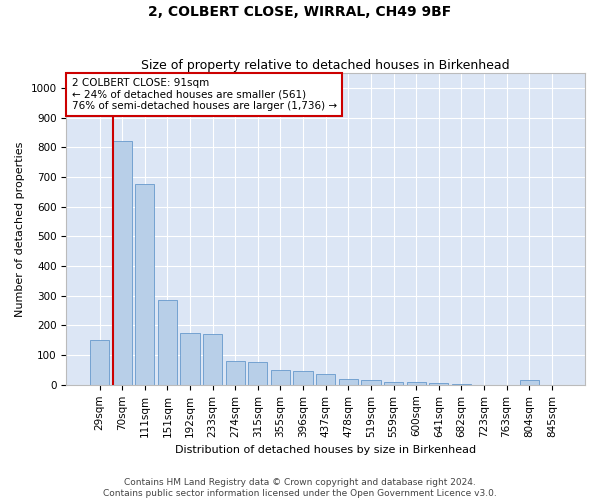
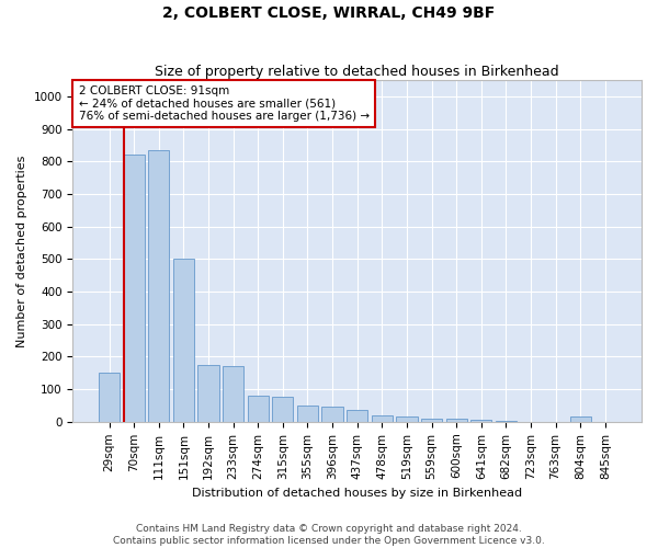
111sqm: 675 -> 835
151sqm: 285 -> 500
